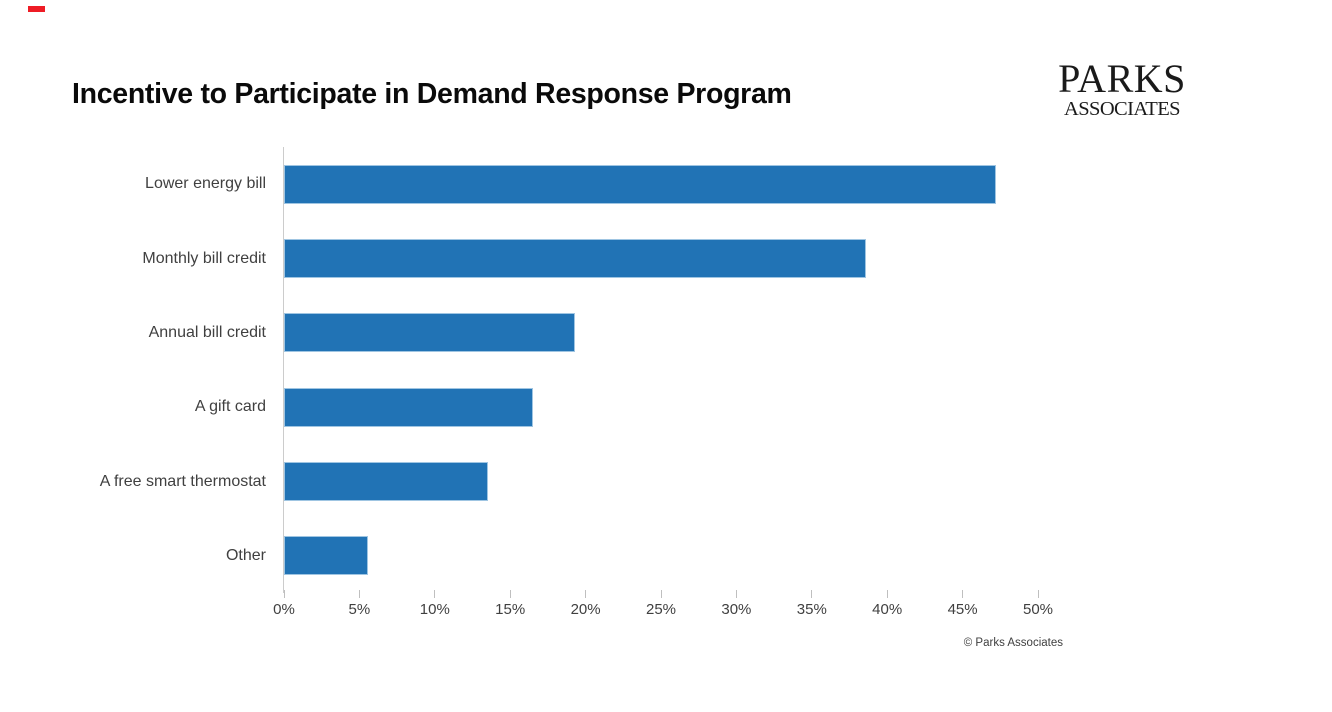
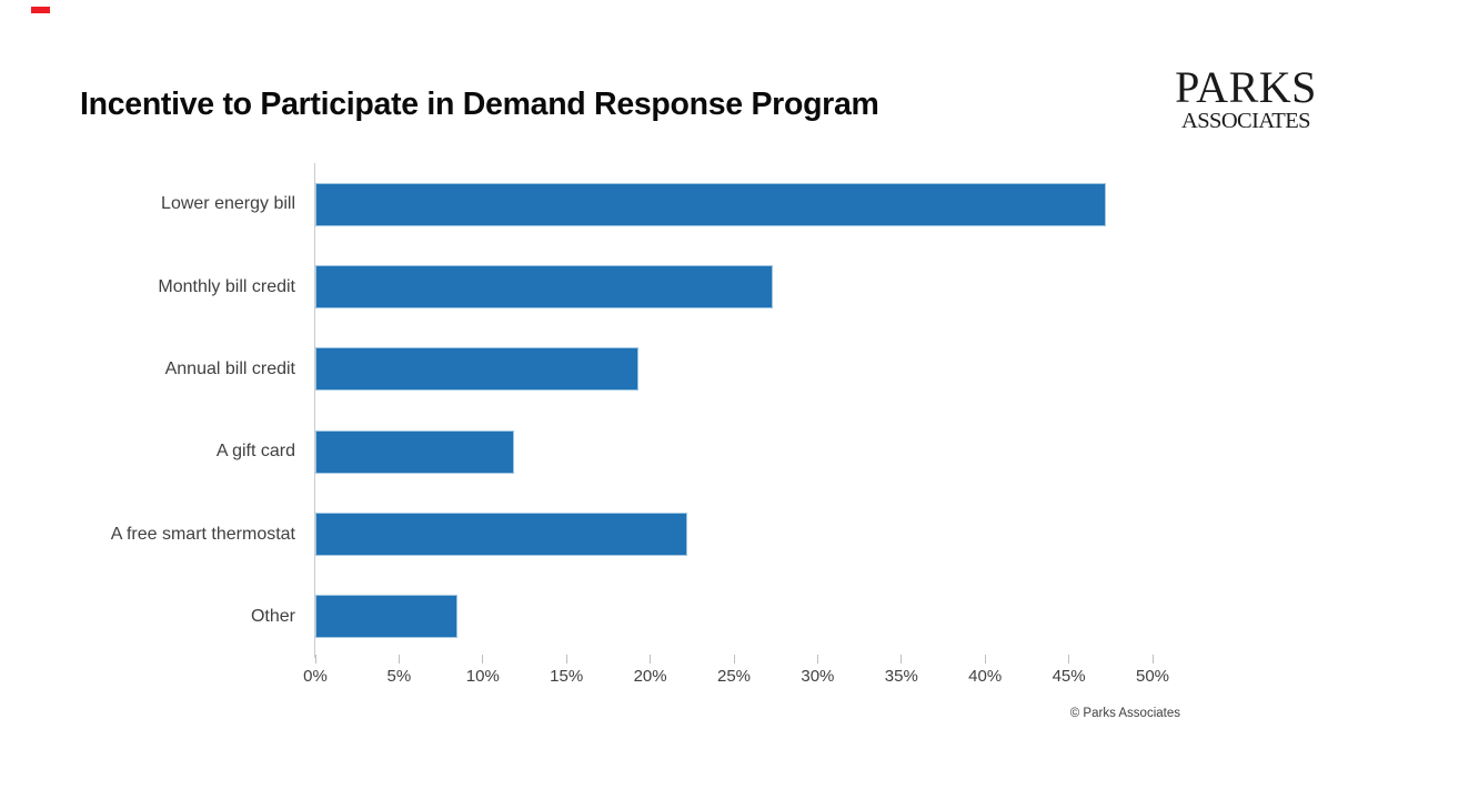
Monthly bill credit: 38.6% -> 27.3%
A gift card: 16.5% -> 11.9%
A free smart thermostat: 13.5% -> 22.2%
Other: 5.6% -> 8.5%
